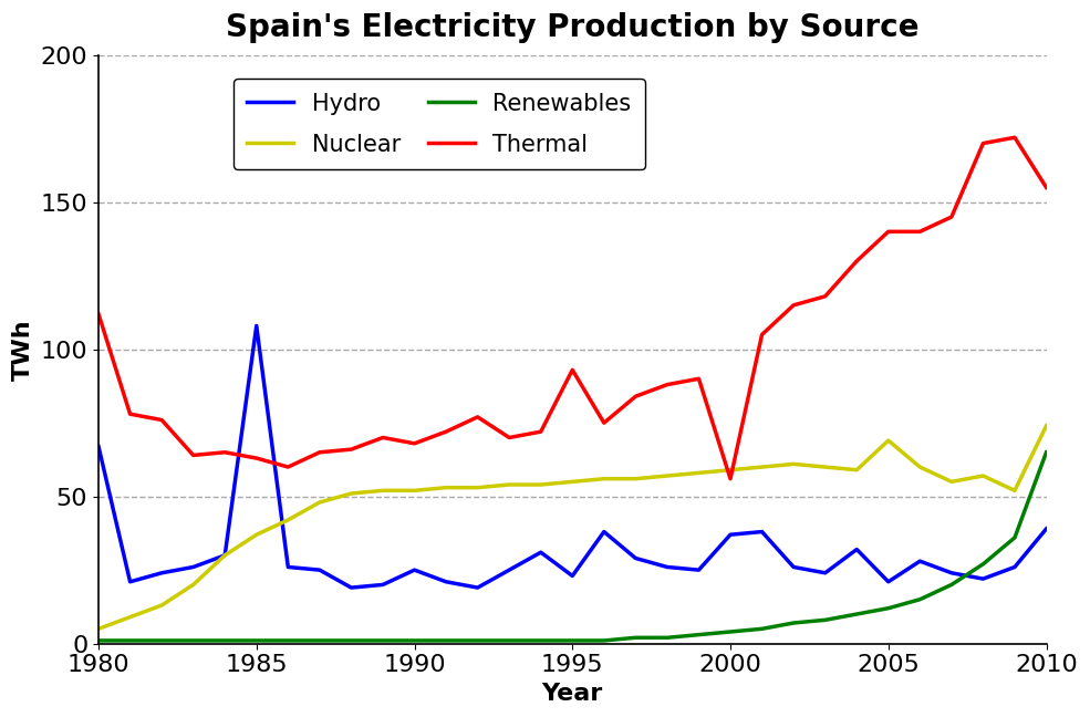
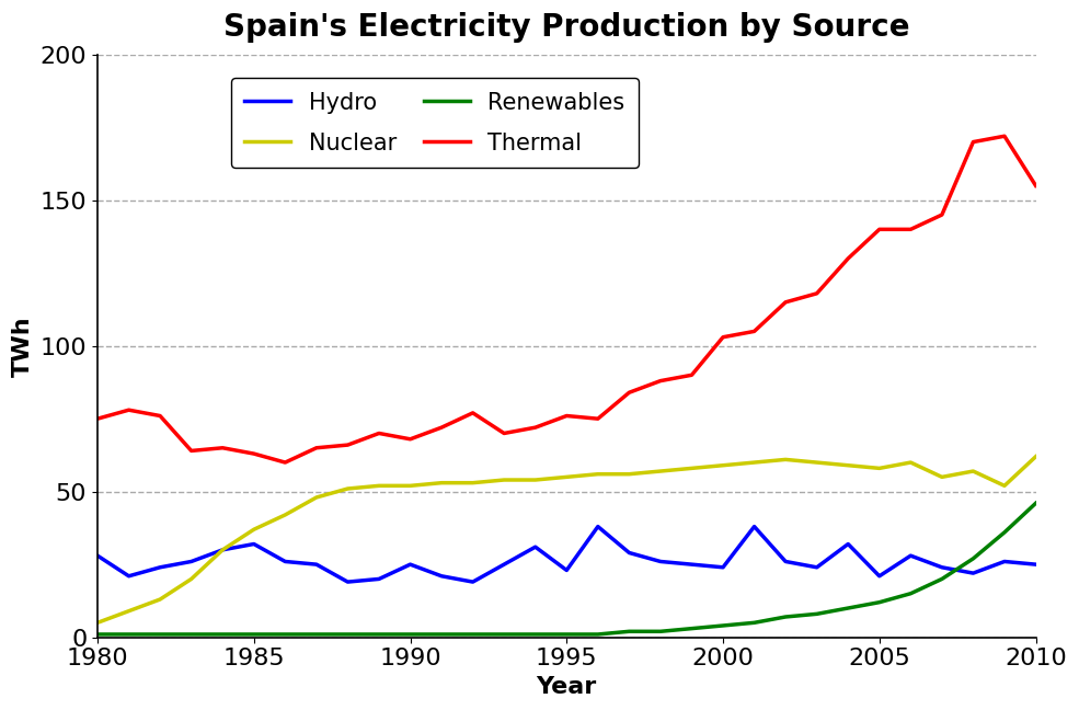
Hydro/1980: 67 -> 28
Thermal/1980: 112 -> 75
Hydro/1985: 108 -> 32
Thermal/1995: 93 -> 76
Hydro/2000: 37 -> 24
Thermal/2000: 56 -> 103
Nuclear/2005: 69 -> 58
Hydro/2010: 39 -> 25
Nuclear/2010: 74 -> 62
Renewables/2010: 65 -> 46
